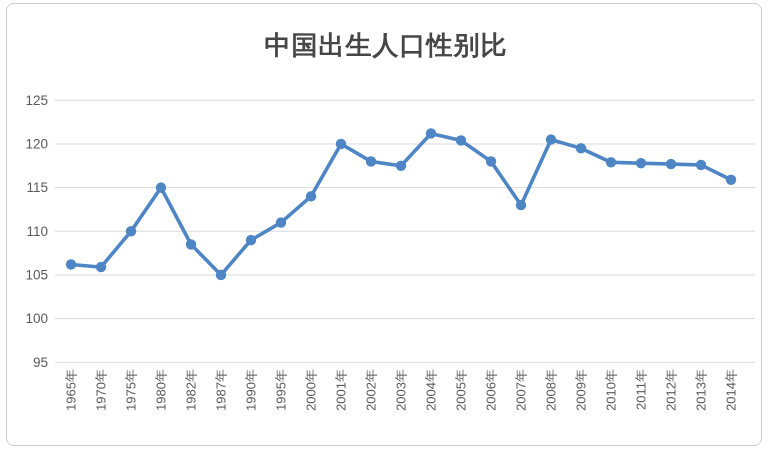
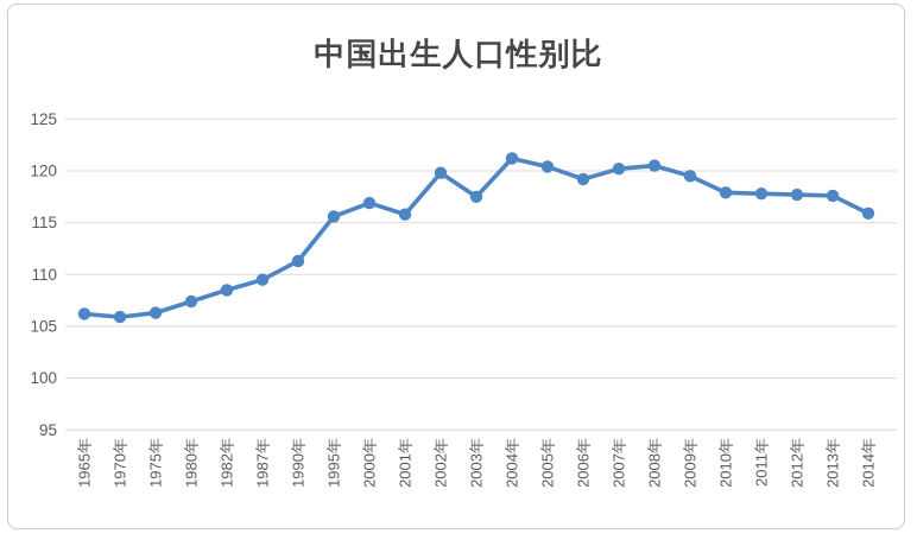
1975年: 110 -> 106
1980年: 115 -> 107
1987年: 105 -> 110
1990年: 109 -> 111
1995年: 111 -> 116
2000年: 114 -> 117
2001年: 120 -> 116
2002年: 118 -> 120
2006年: 118 -> 119
2007年: 113 -> 120
